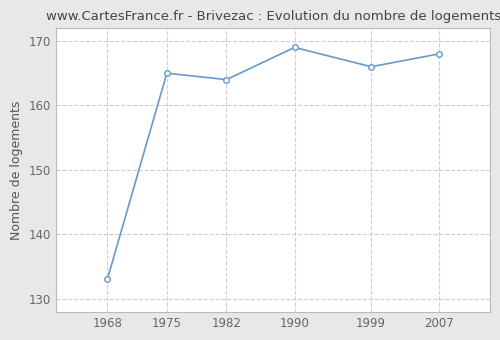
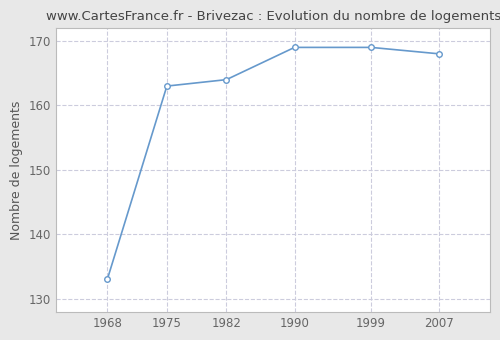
1975: 165 -> 163
1999: 166 -> 169
